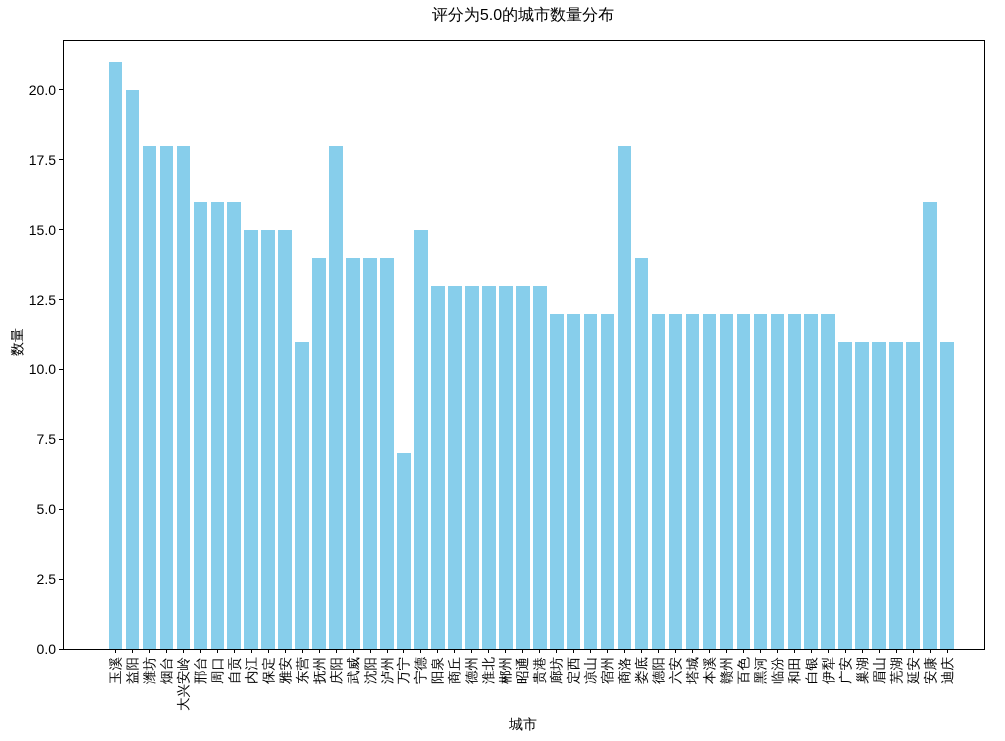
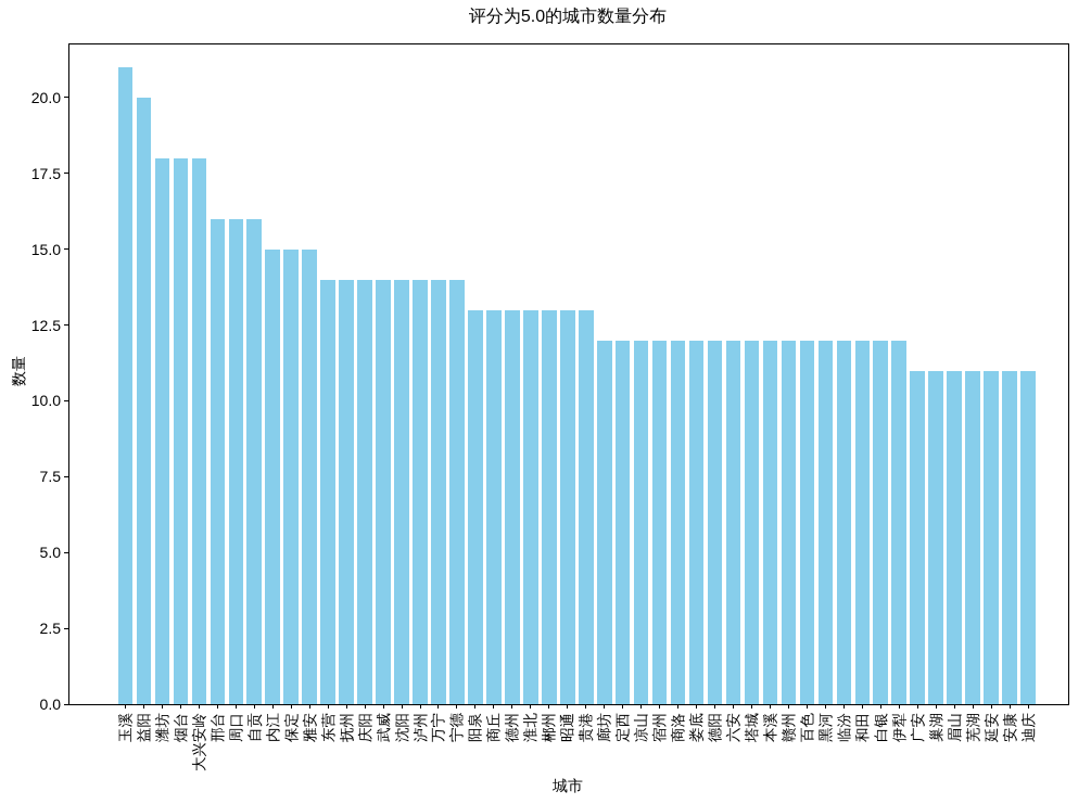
东营: 11 -> 14
庆阳: 18 -> 14
万宁: 7 -> 14
宁德: 15 -> 14
商洛: 18 -> 12
娄底: 14 -> 12
安康: 16 -> 11
